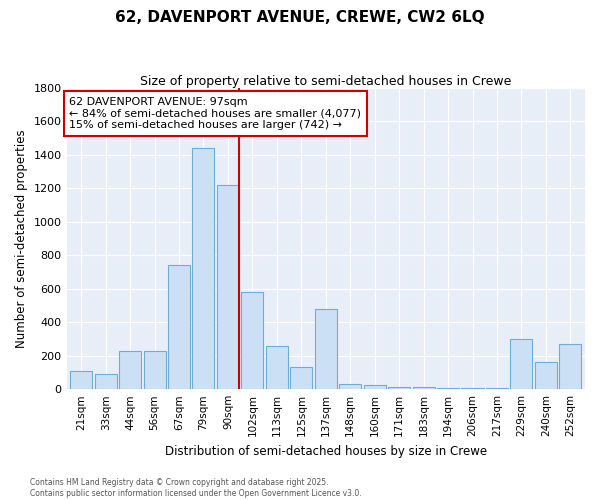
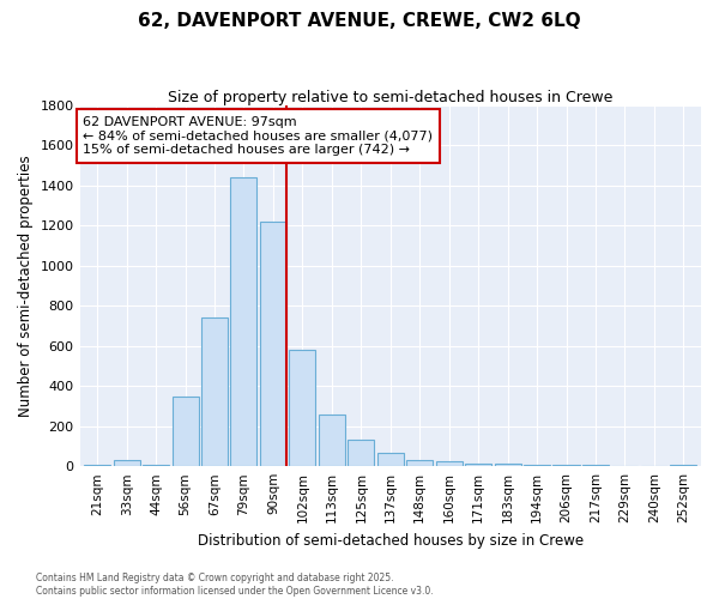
21sqm: 110 -> 10
33sqm: 90 -> 30
44sqm: 230 -> 10
56sqm: 230 -> 340
137sqm: 480 -> 60
229sqm: 300 -> 0
240sqm: 160 -> 0
252sqm: 270 -> 10
